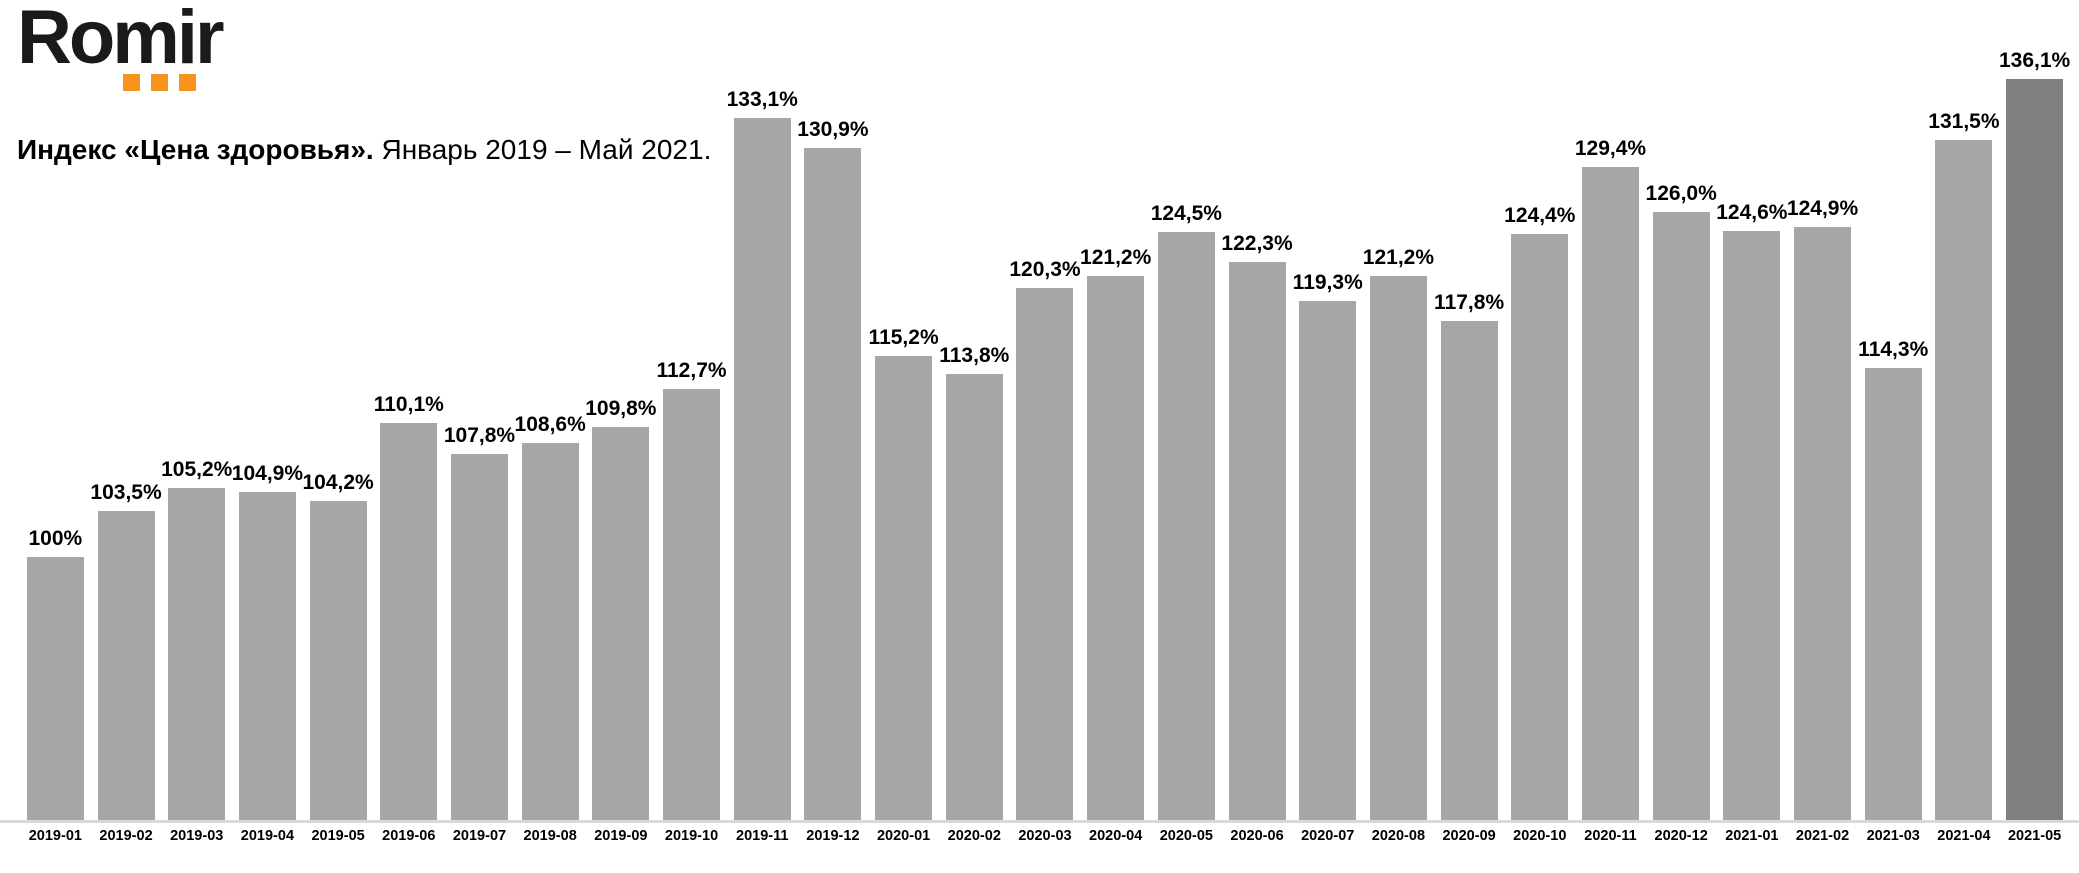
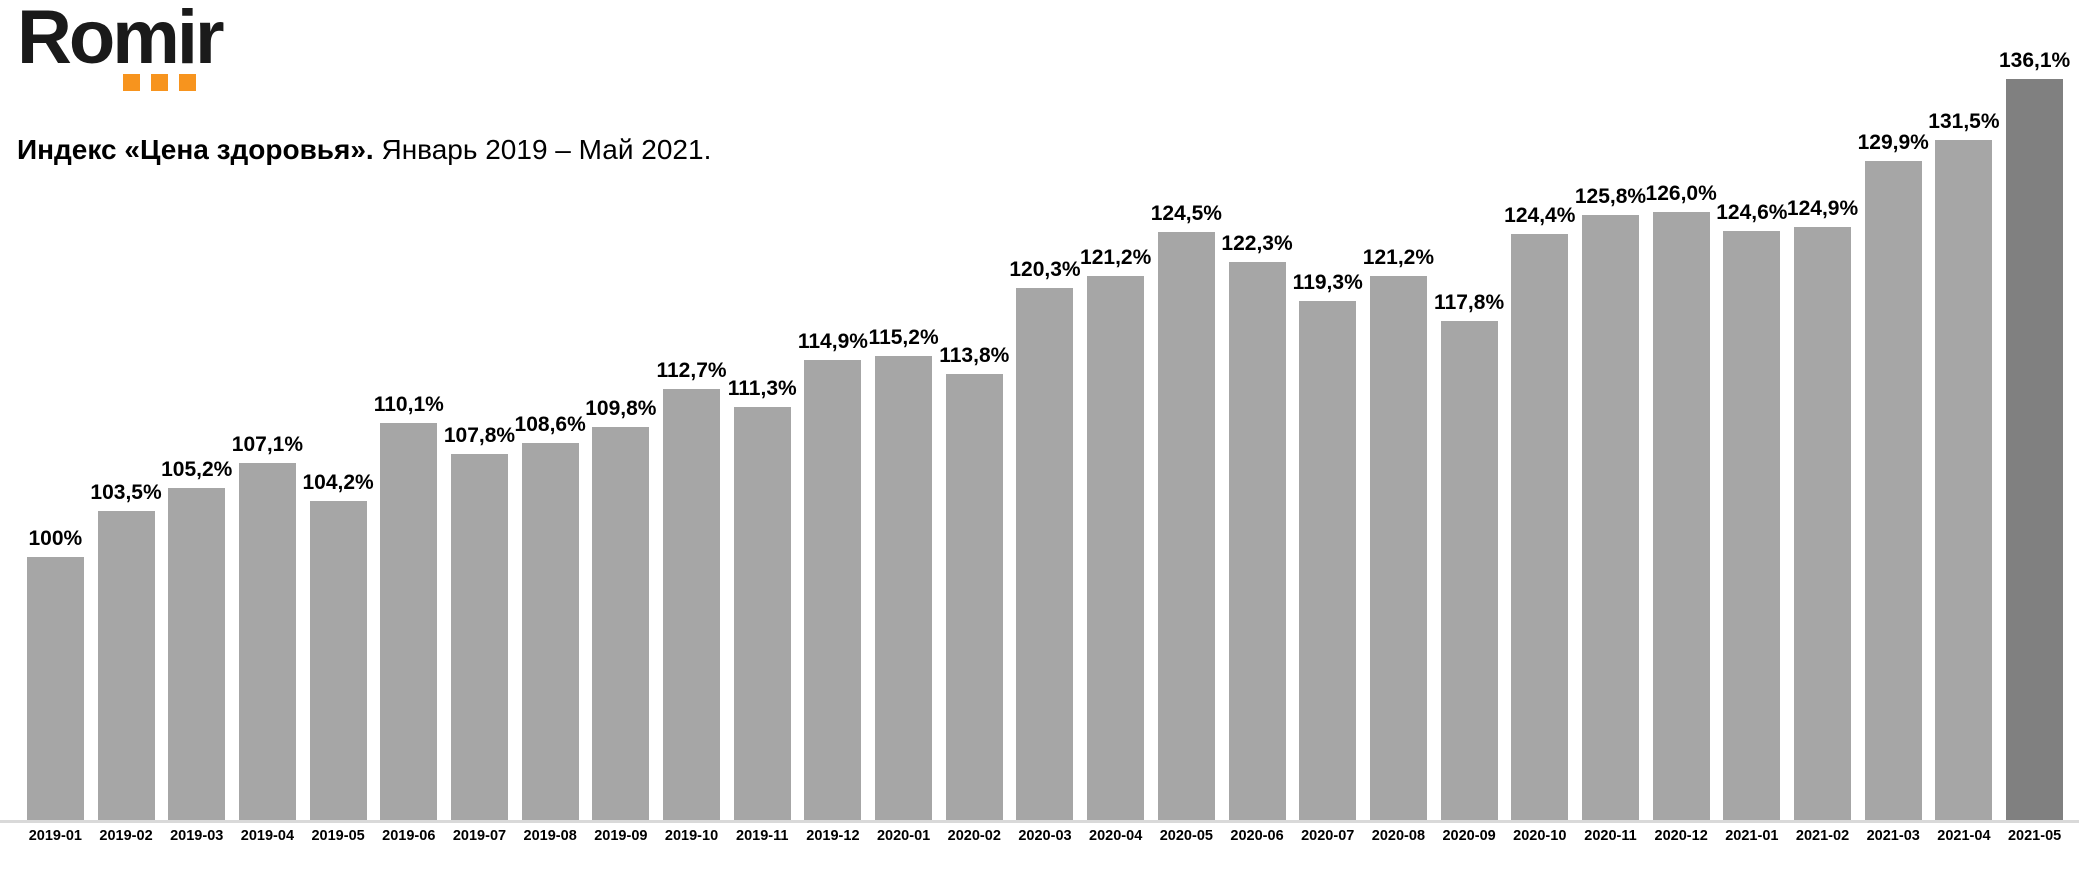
2019-04: 104,9% -> 107,1%
2019-11: 133,1% -> 111,3%
2019-12: 130,9% -> 114,9%
2020-11: 129,4% -> 125,8%
2021-03: 114,3% -> 129,9%
